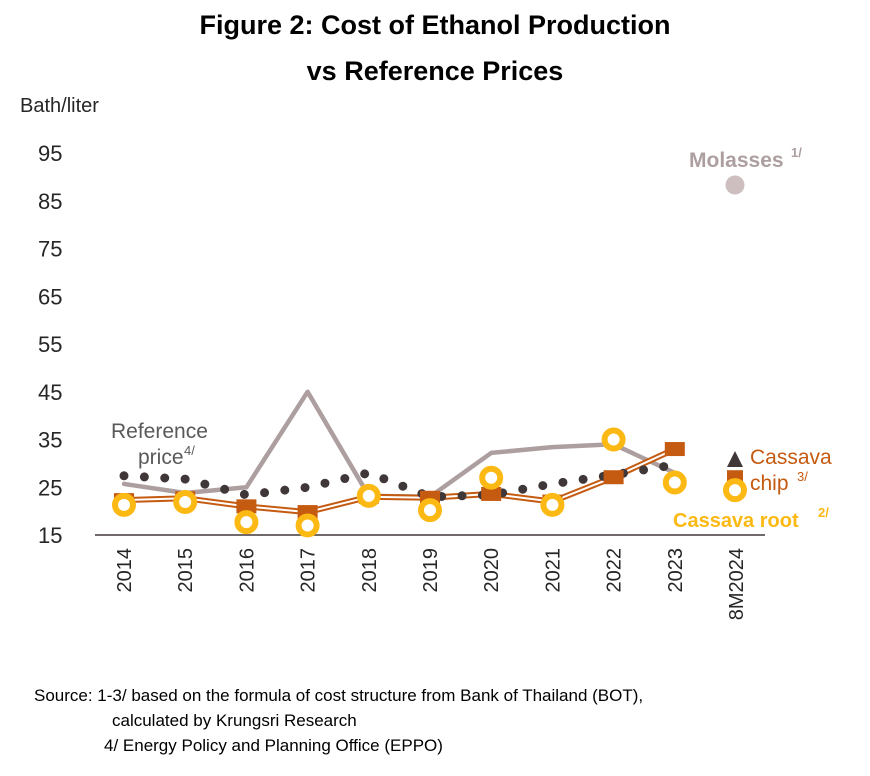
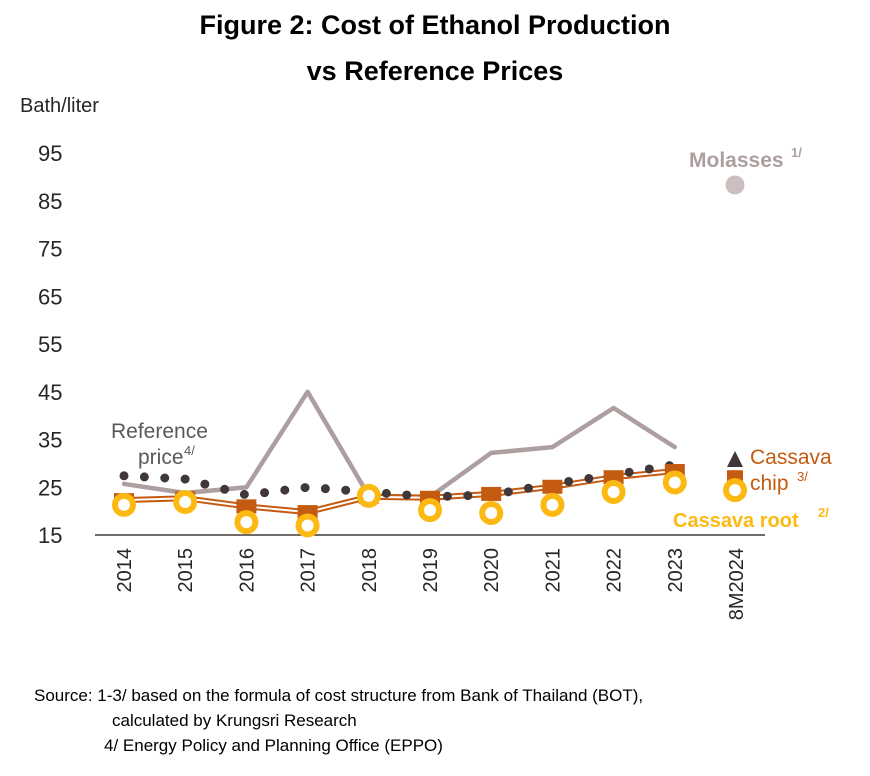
Reference price/2018: 28 -> 24
Cassava root/2020: 27 -> 20
Cassava chip/2021: 22 -> 25
Molasses/2022: 34 -> 42
Cassava root/2022: 35 -> 24
Molasses/2023: 28 -> 33
Cassava chip/2023: 33 -> 28
